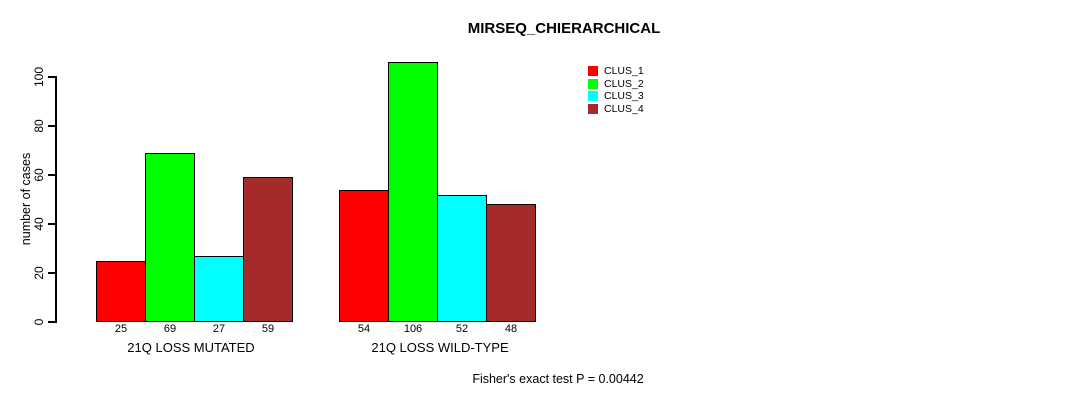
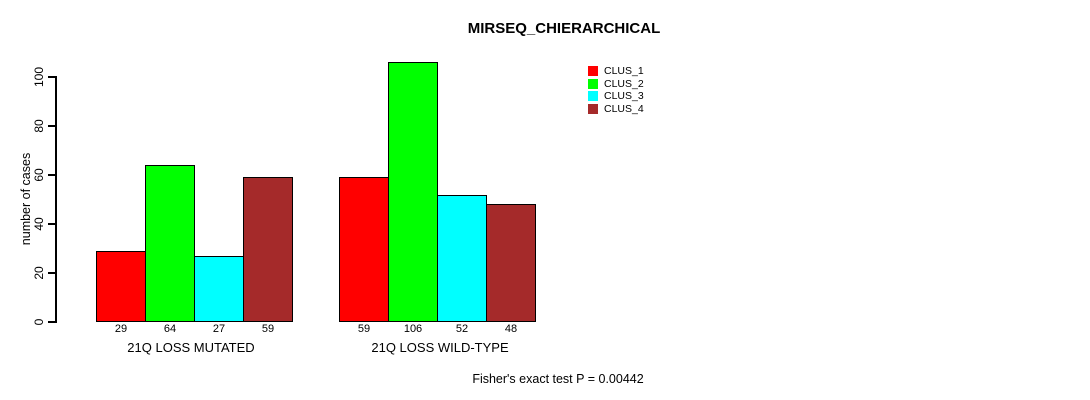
CLUS_1/21Q LOSS MUTATED: 25 -> 29
CLUS_2/21Q LOSS MUTATED: 69 -> 64
CLUS_1/21Q LOSS WILD-TYPE: 54 -> 59
